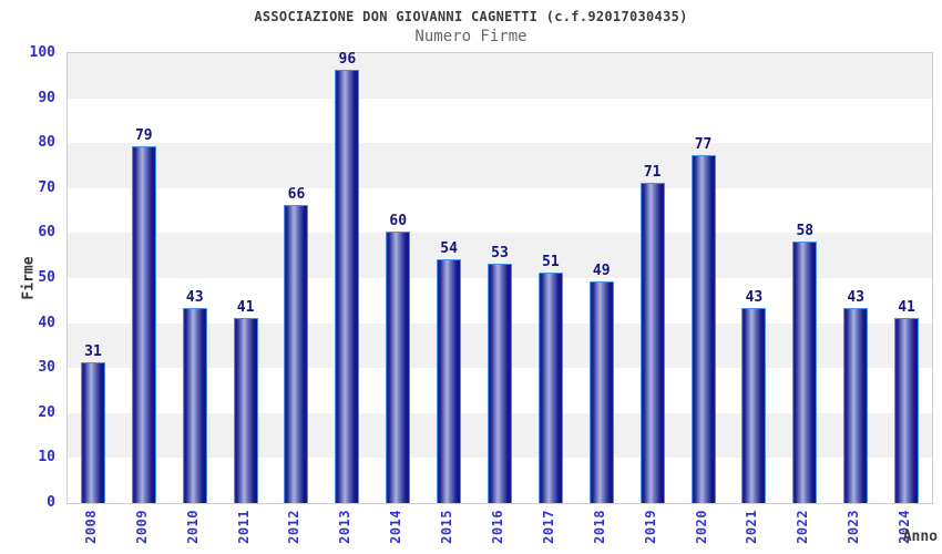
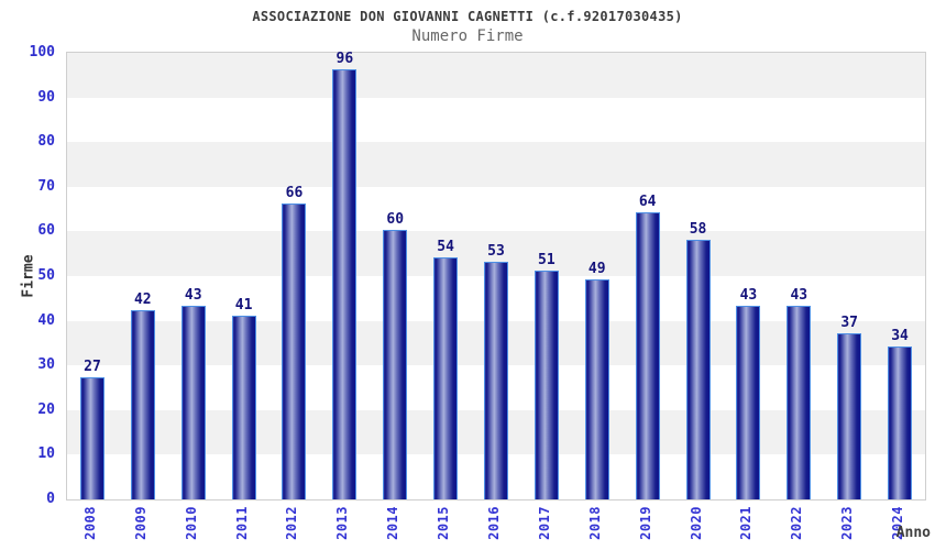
2008: 31 -> 27
2009: 79 -> 42
2019: 71 -> 64
2020: 77 -> 58
2022: 58 -> 43
2023: 43 -> 37
2024: 41 -> 34
